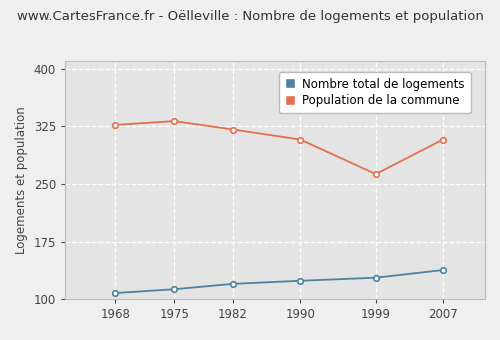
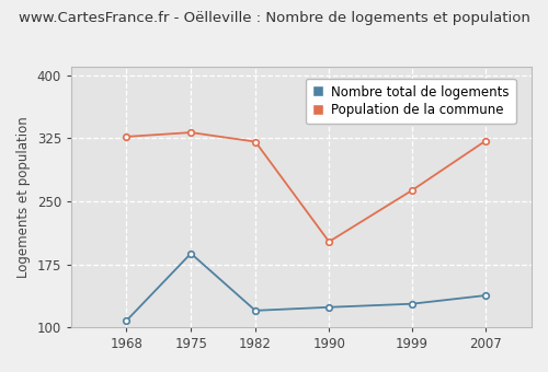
Nombre total de logements/1975: 113 -> 188
Population de la commune/1990: 308 -> 202
Population de la commune/2007: 308 -> 322
